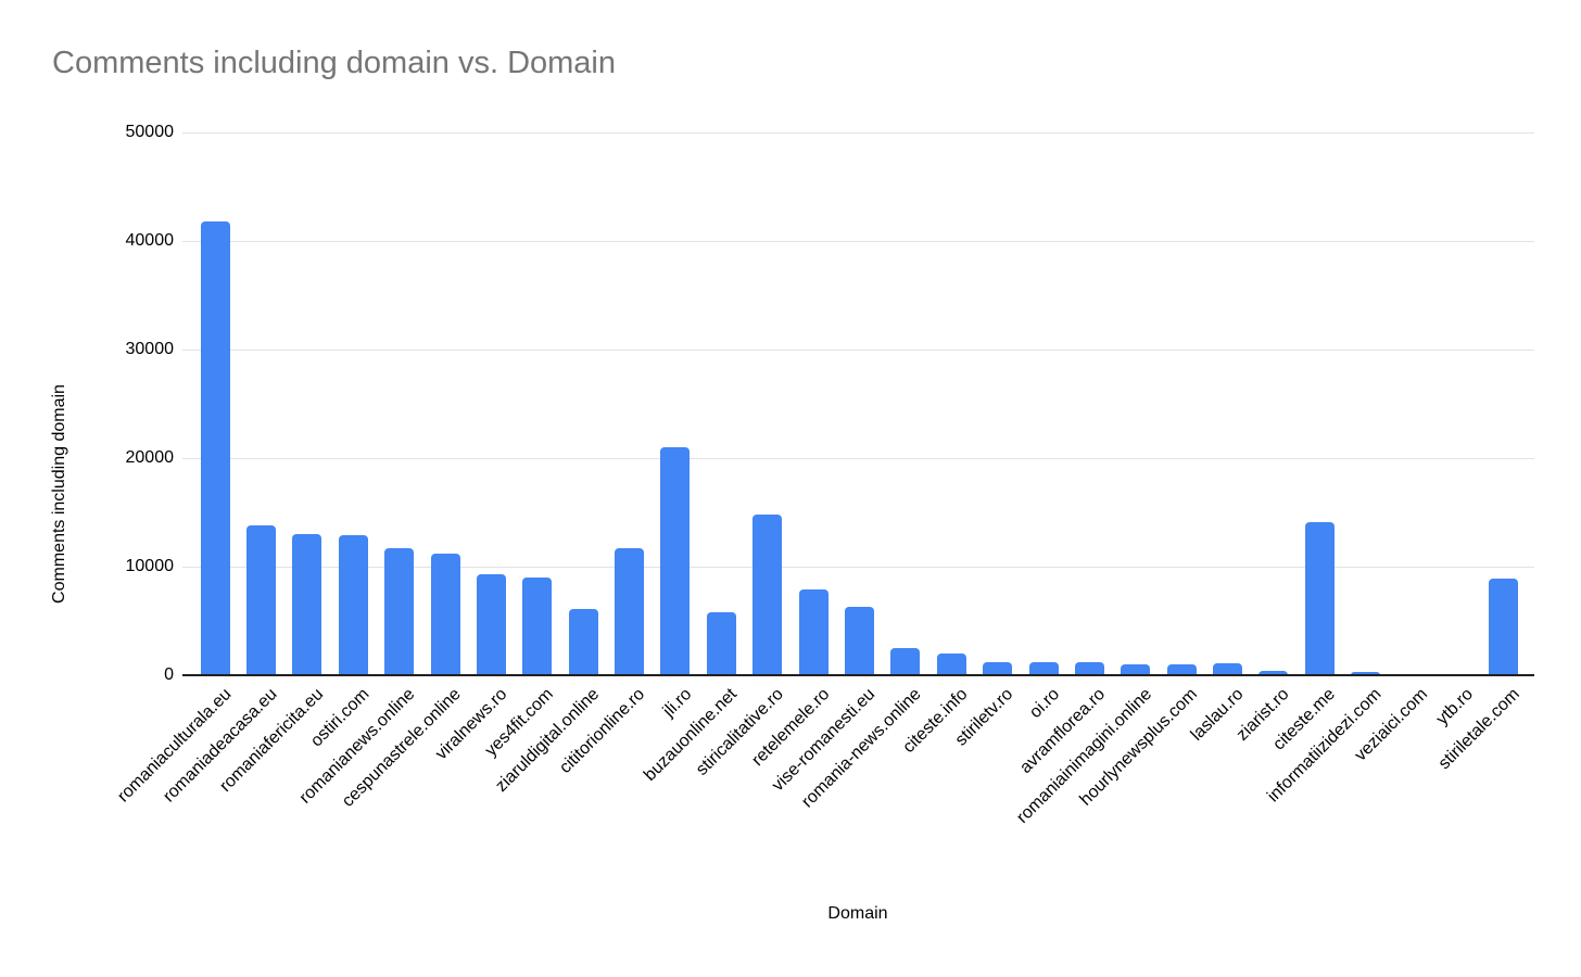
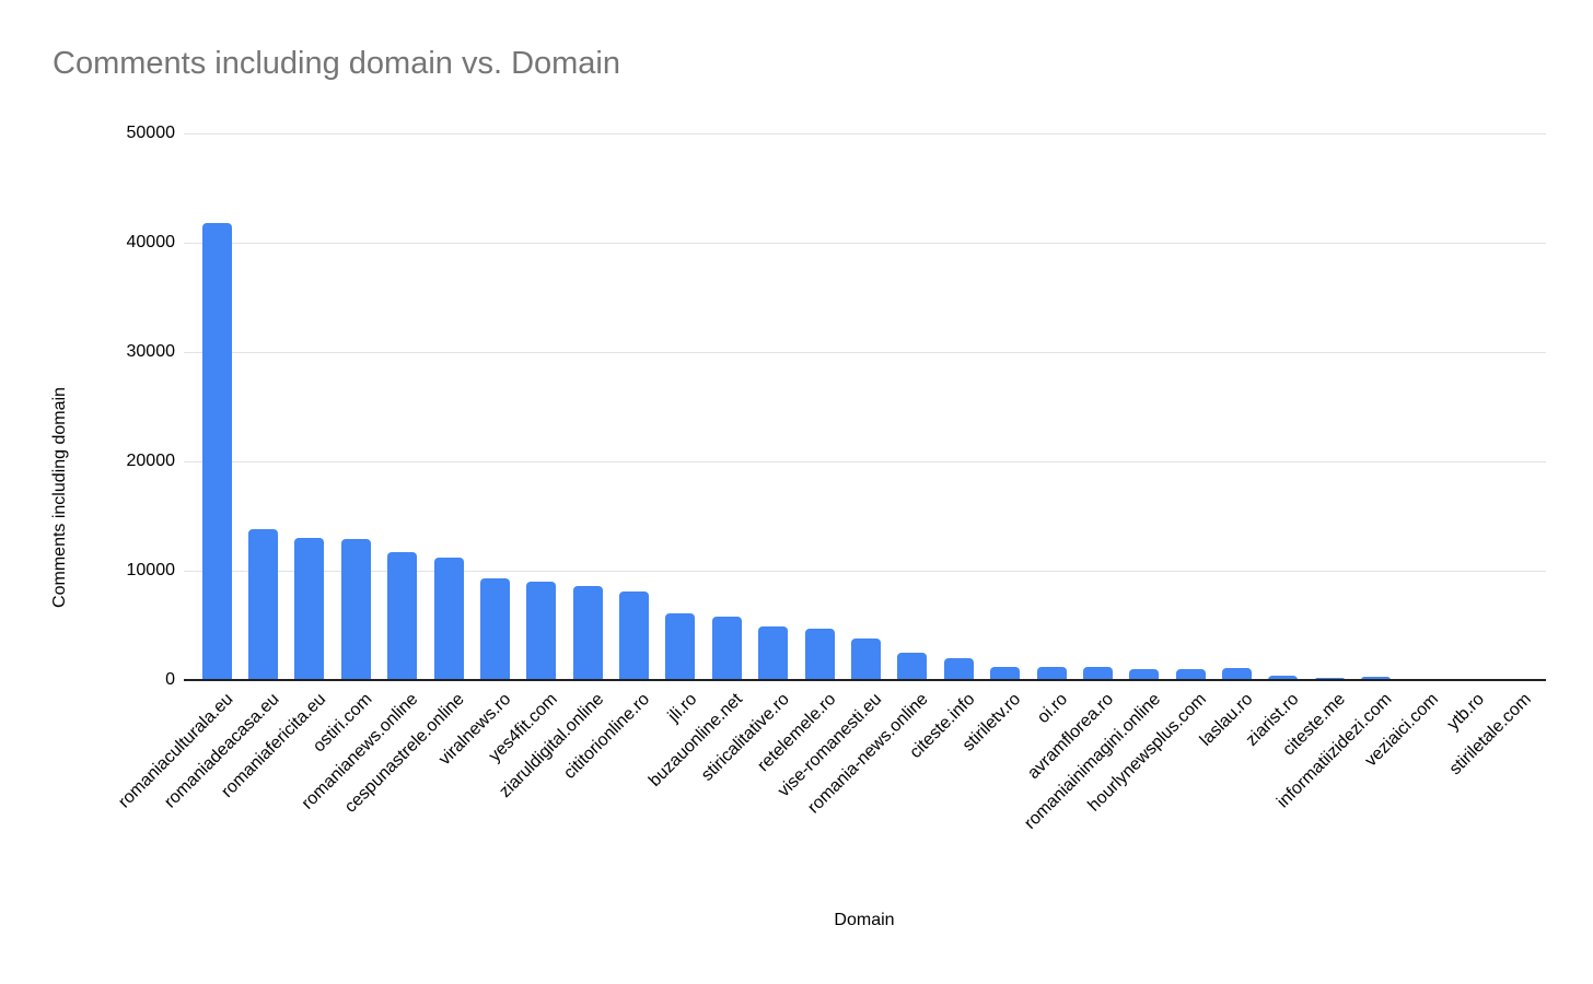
ziaruldigital.online: 6100 -> 8600
cititorionline.ro: 11700 -> 8100
jli.ro: 21000 -> 6100
stiricalitative.ro: 14800 -> 4900
retelemele.ro: 7900 -> 4700
vise-romanesti.eu: 6300 -> 3800
citeste.me: 14100 -> 200
stiriletale.com: 8900 -> 100
